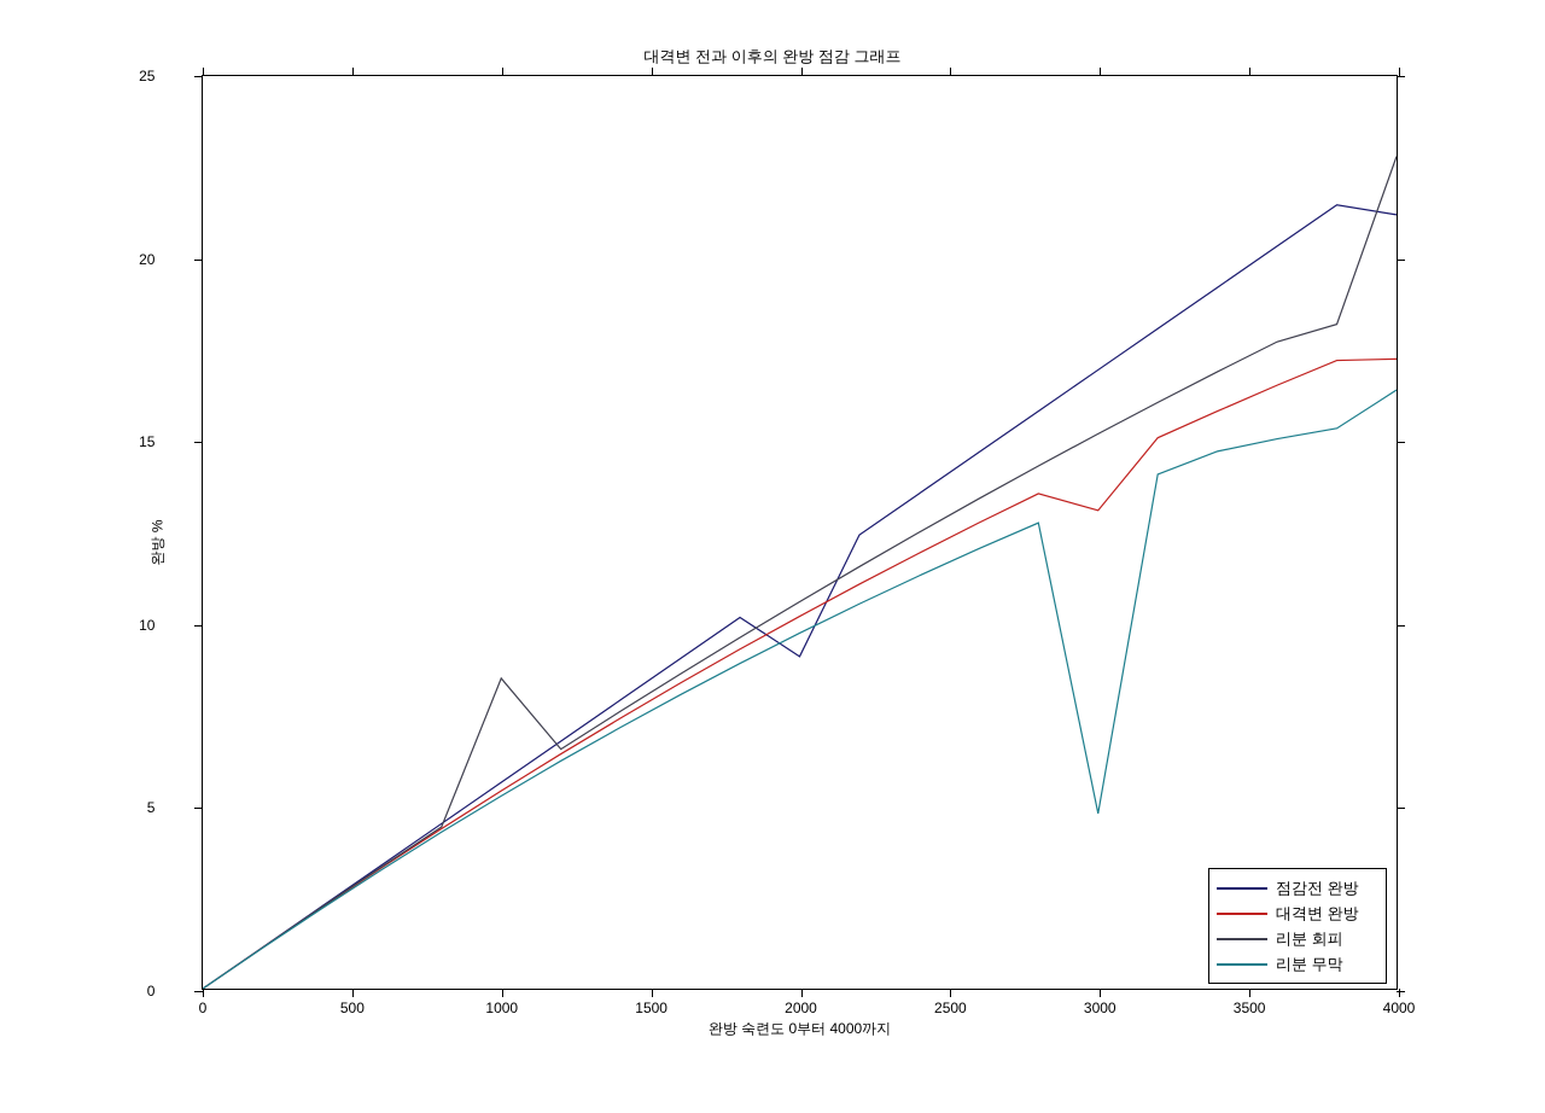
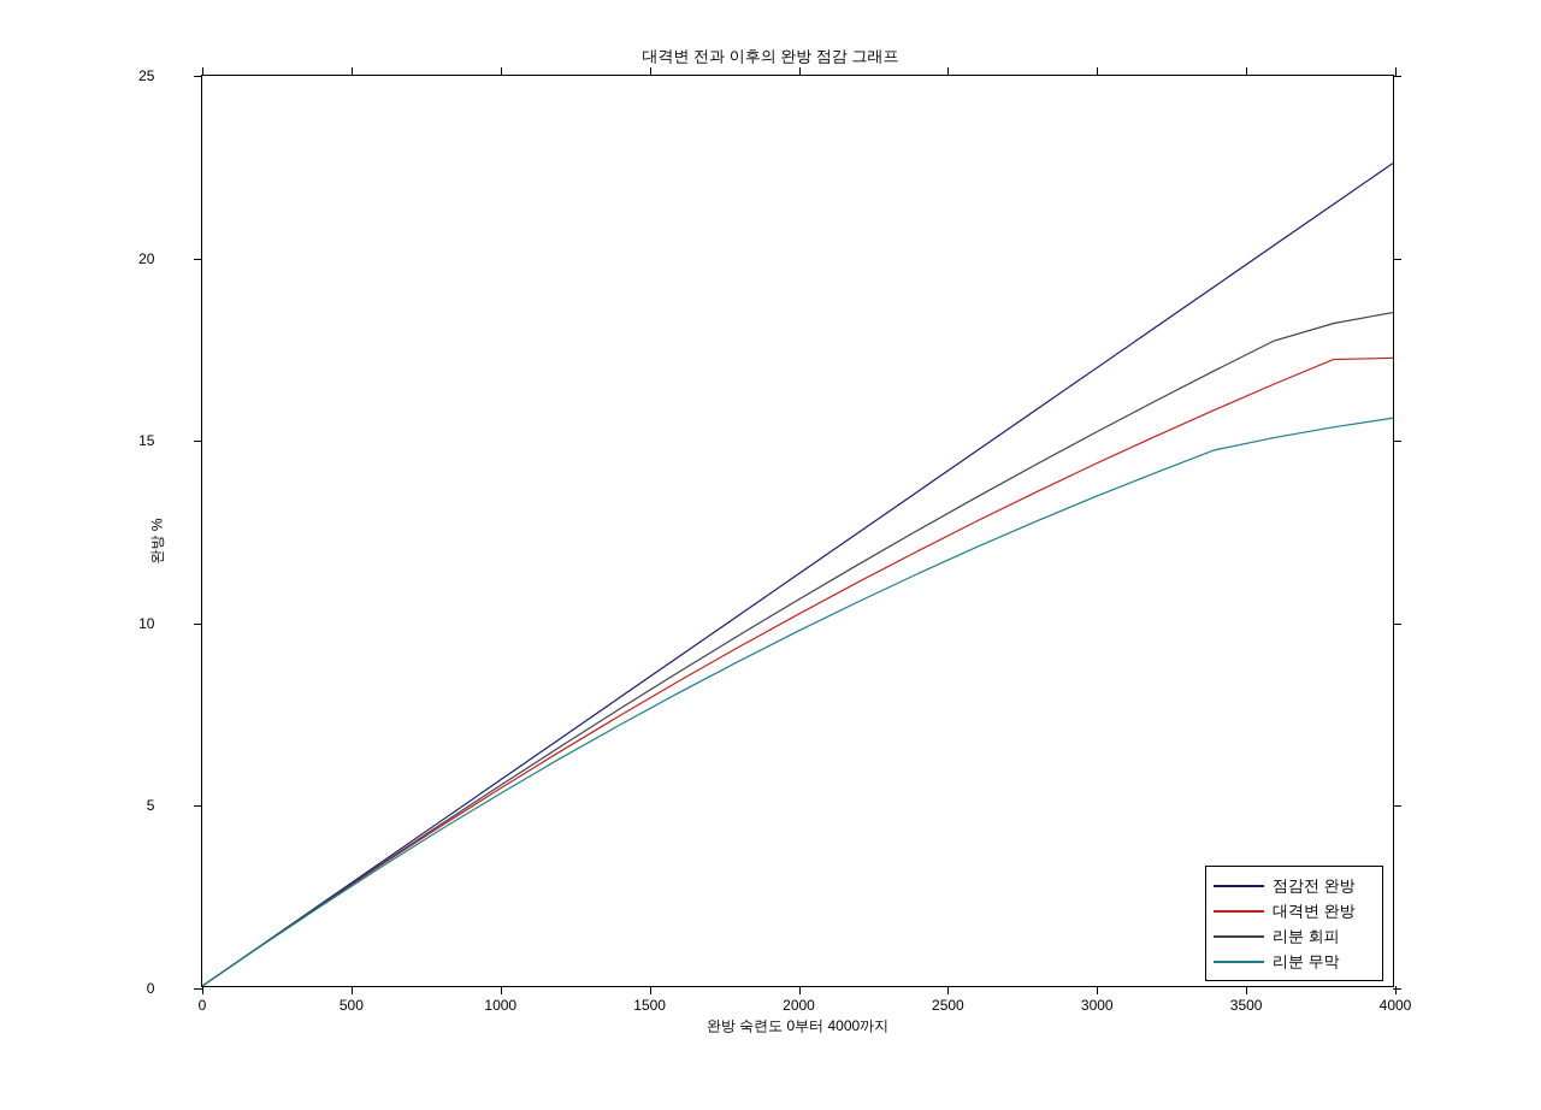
리분 회피/1000: 8.5 -> 5.5
점감전 완방/2000: 9.1 -> 11.3
대격변 완방/3000: 13.1 -> 14.3
리분 무막/3000: 4.8 -> 13.4
점감전 완방/4000: 21.2 -> 22.6
리분 회피/4000: 22.8 -> 18.5
리분 무막/4000: 16.4 -> 15.6
